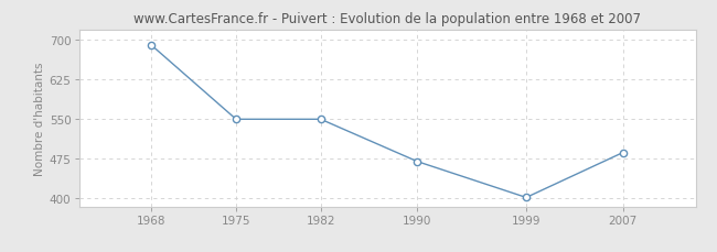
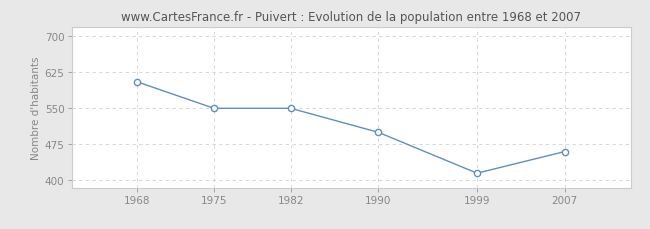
1968: 690 -> 605
1990: 470 -> 500
1999: 402 -> 415
2007: 487 -> 460
